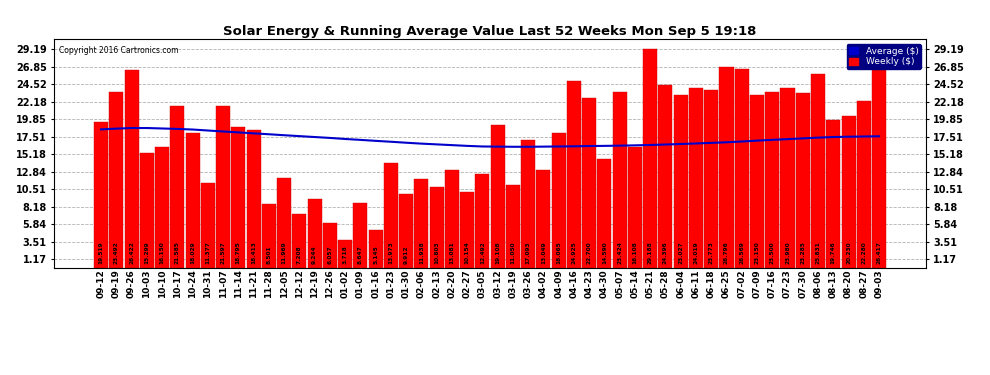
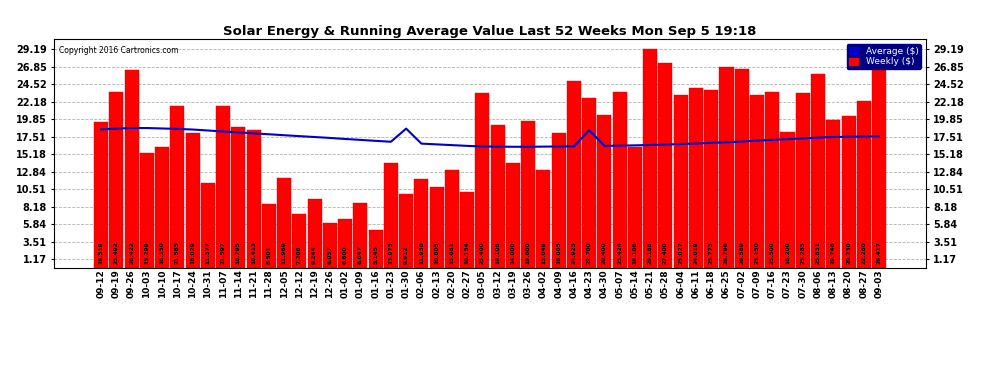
Weekly ($)/01-02: 3.7 -> 6.6
Average ($)/01-30: 16.7 -> 18.6
Weekly ($)/03-05: 12.5 -> 23.4
Weekly ($)/03-19: 11.1 -> 14.0
Weekly ($)/03-26: 17.1 -> 19.6
Average ($)/04-23: 16.3 -> 18.4
Weekly ($)/04-30: 14.6 -> 20.4
Weekly ($)/05-28: 24.4 -> 27.4
Weekly ($)/07-23: 24.0 -> 18.2
